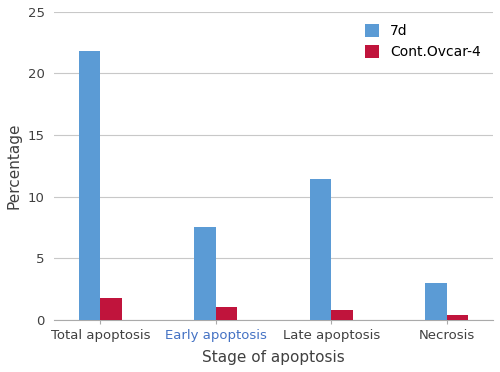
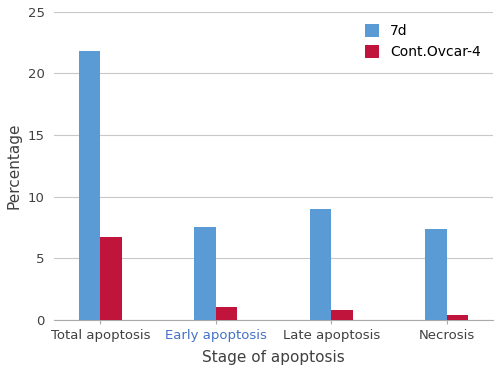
Cont.Ovcar-4/Total apoptosis: 1.8 -> 6.7
7d/Late apoptosis: 11.4 -> 9.0
7d/Necrosis: 3.0 -> 7.4
